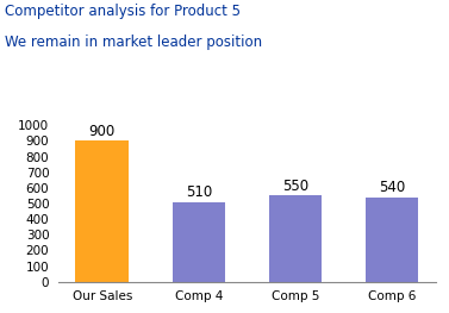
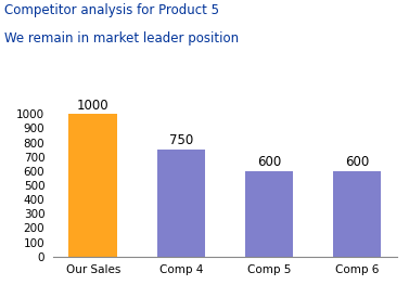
Our Sales: 900 -> 1000
Comp 4: 510 -> 750
Comp 5: 550 -> 600
Comp 6: 540 -> 600
